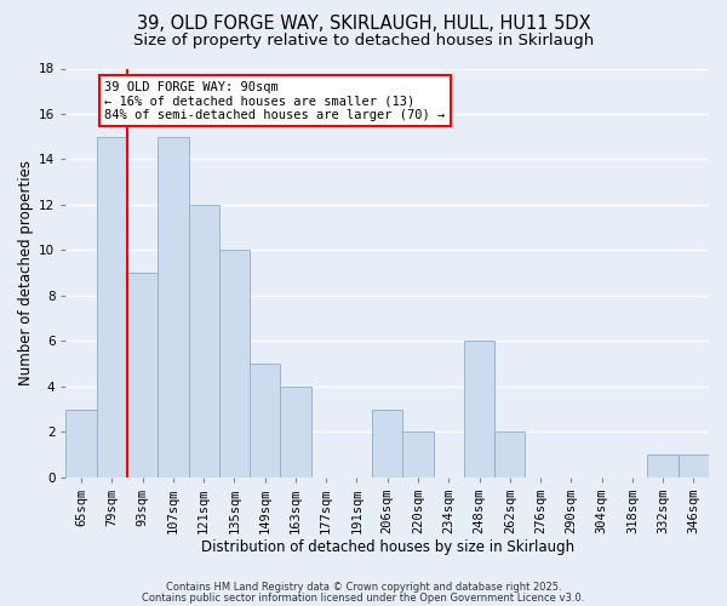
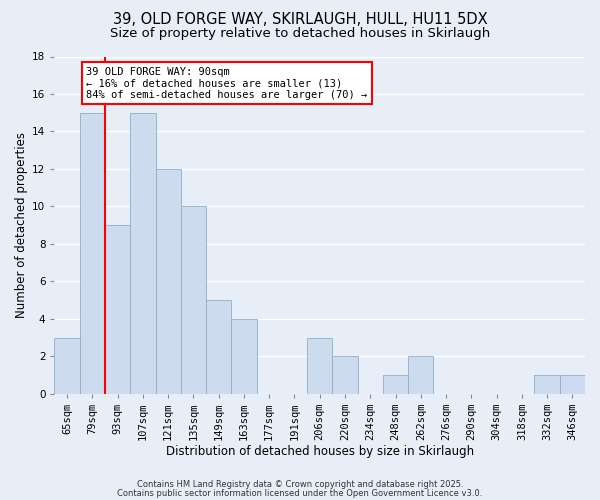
248sqm: 6 -> 1
